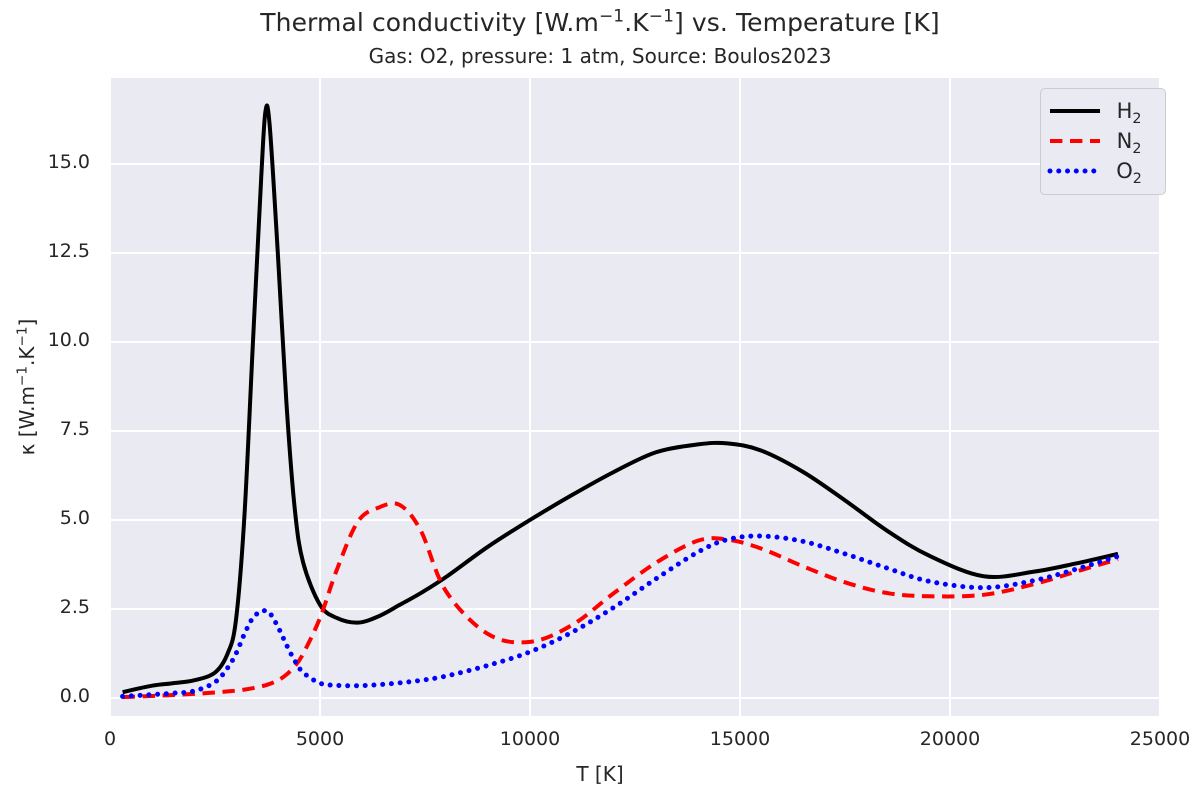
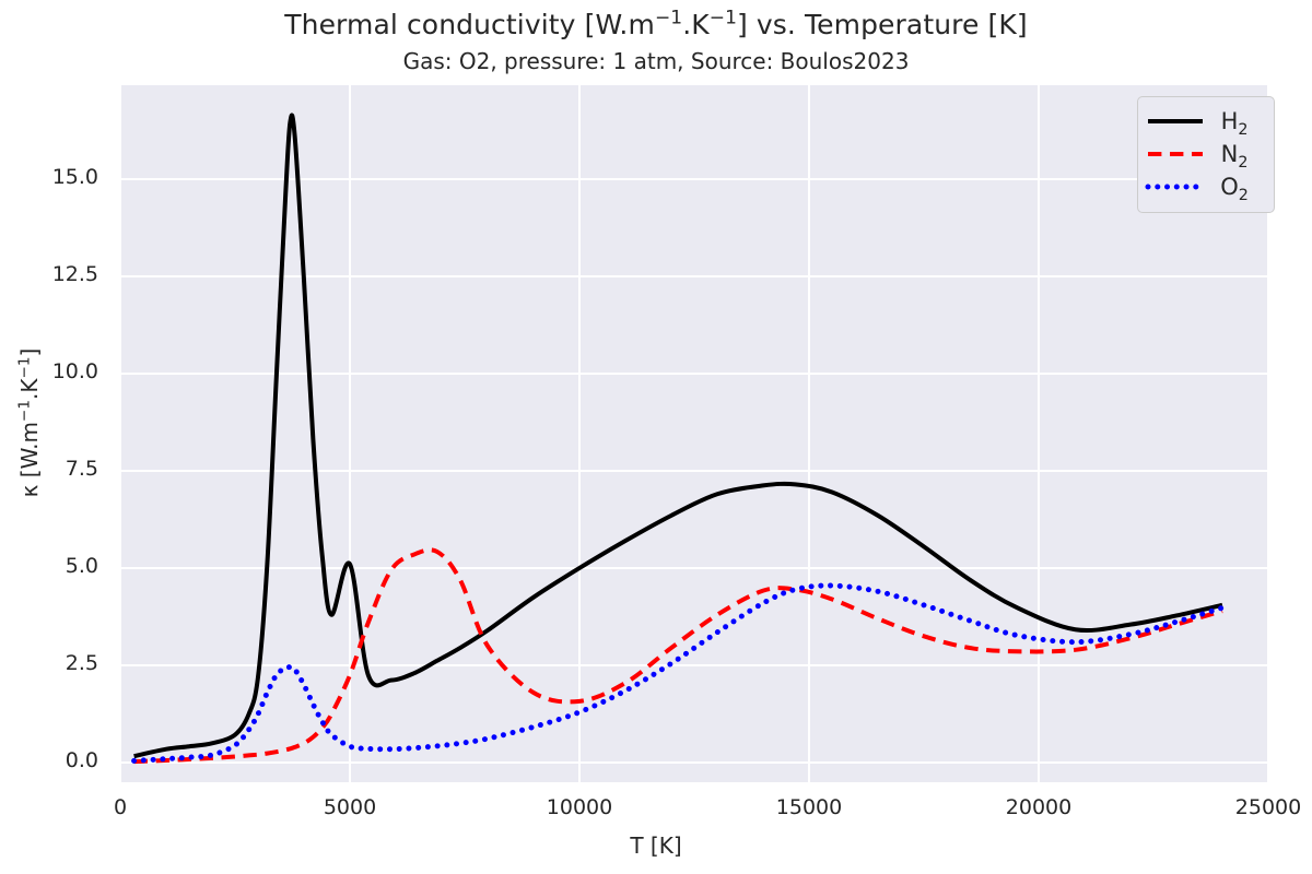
H2/5000: 2.6 -> 5.1
